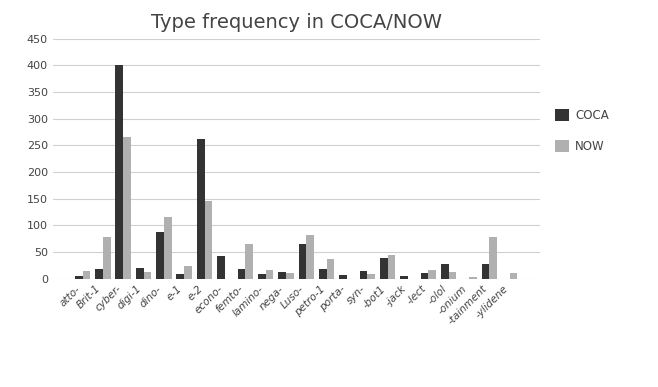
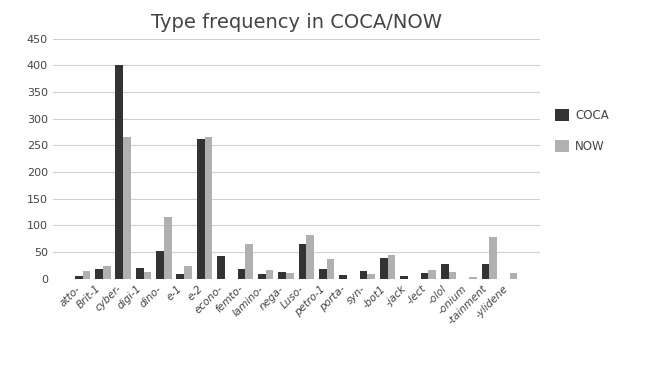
NOW/Brit-1: 78 -> 24
COCA/dino-: 88 -> 52
NOW/e-2: 146 -> 265
